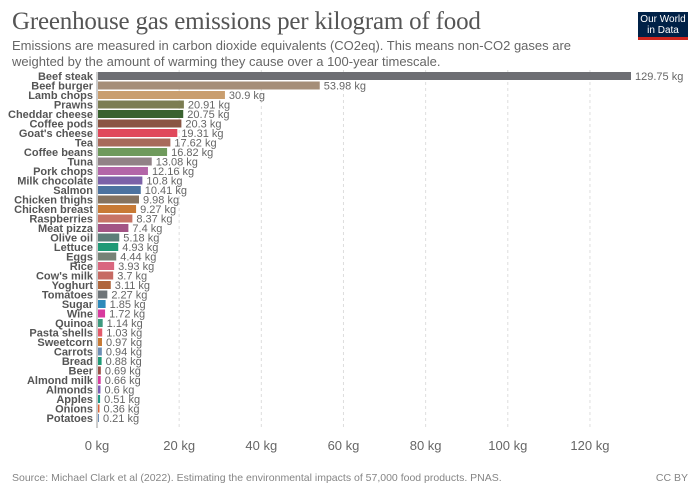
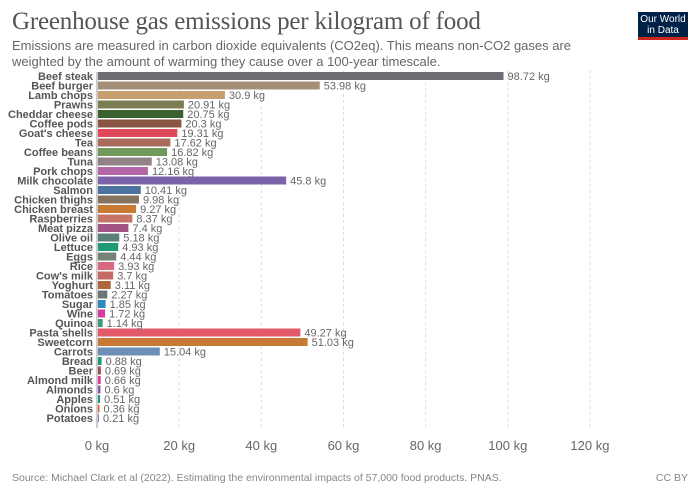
Beef steak: 129.75 -> 98.72
Milk chocolate: 10.8 -> 45.8
Pasta shells: 1.03 -> 49.27
Sweetcorn: 0.97 -> 51.03
Carrots: 0.94 -> 15.04
